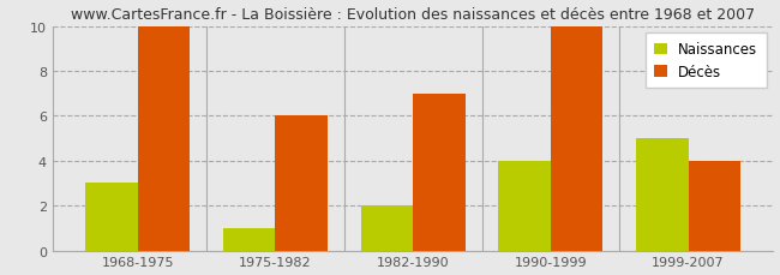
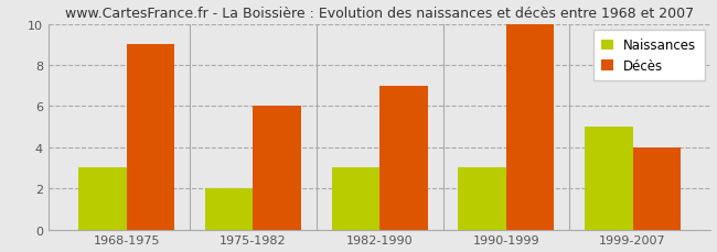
Décès/1968-1975: 10 -> 9
Naissances/1975-1982: 1 -> 2
Naissances/1982-1990: 2 -> 3
Naissances/1990-1999: 4 -> 3
